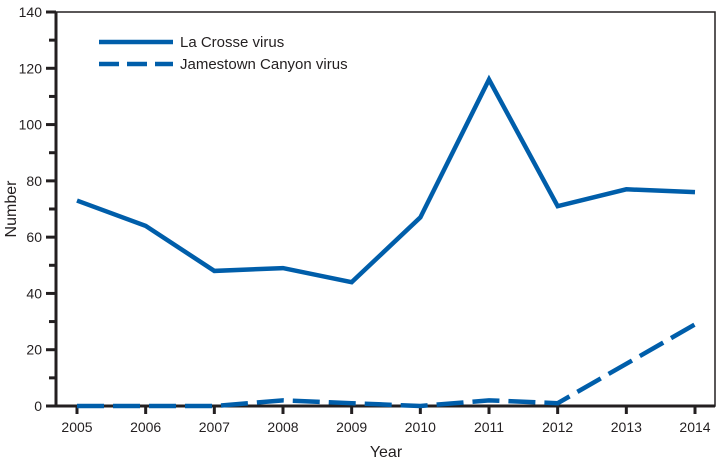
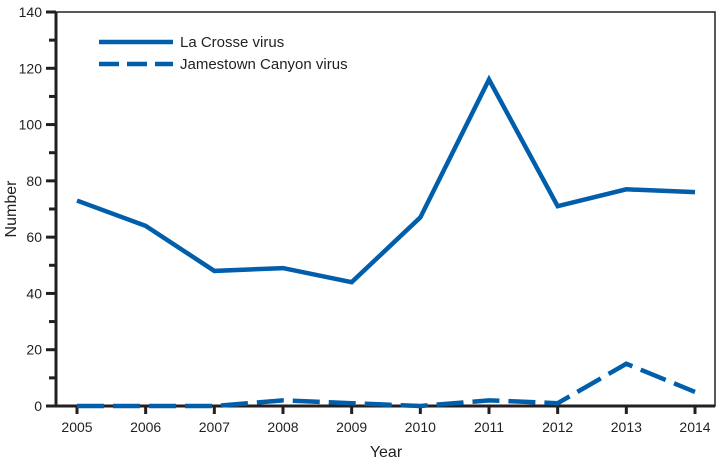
Jamestown Canyon virus/2014: 29 -> 5
